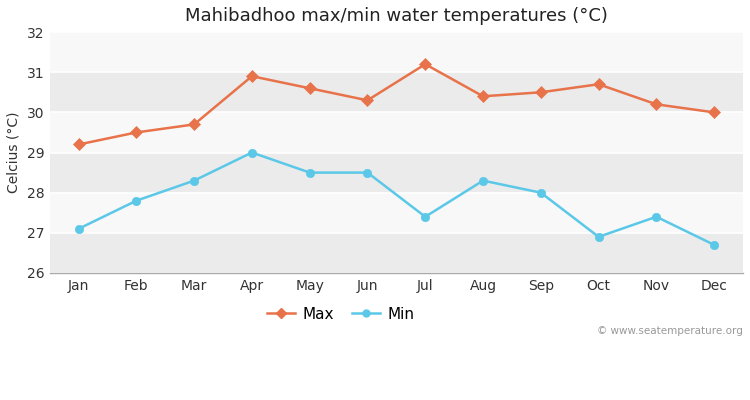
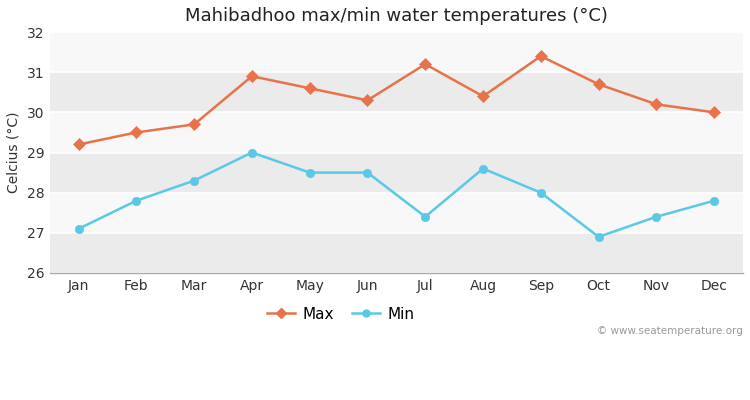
Min/Aug: 28.3 -> 28.6
Max/Sep: 30.5 -> 31.4
Min/Dec: 26.7 -> 27.8
